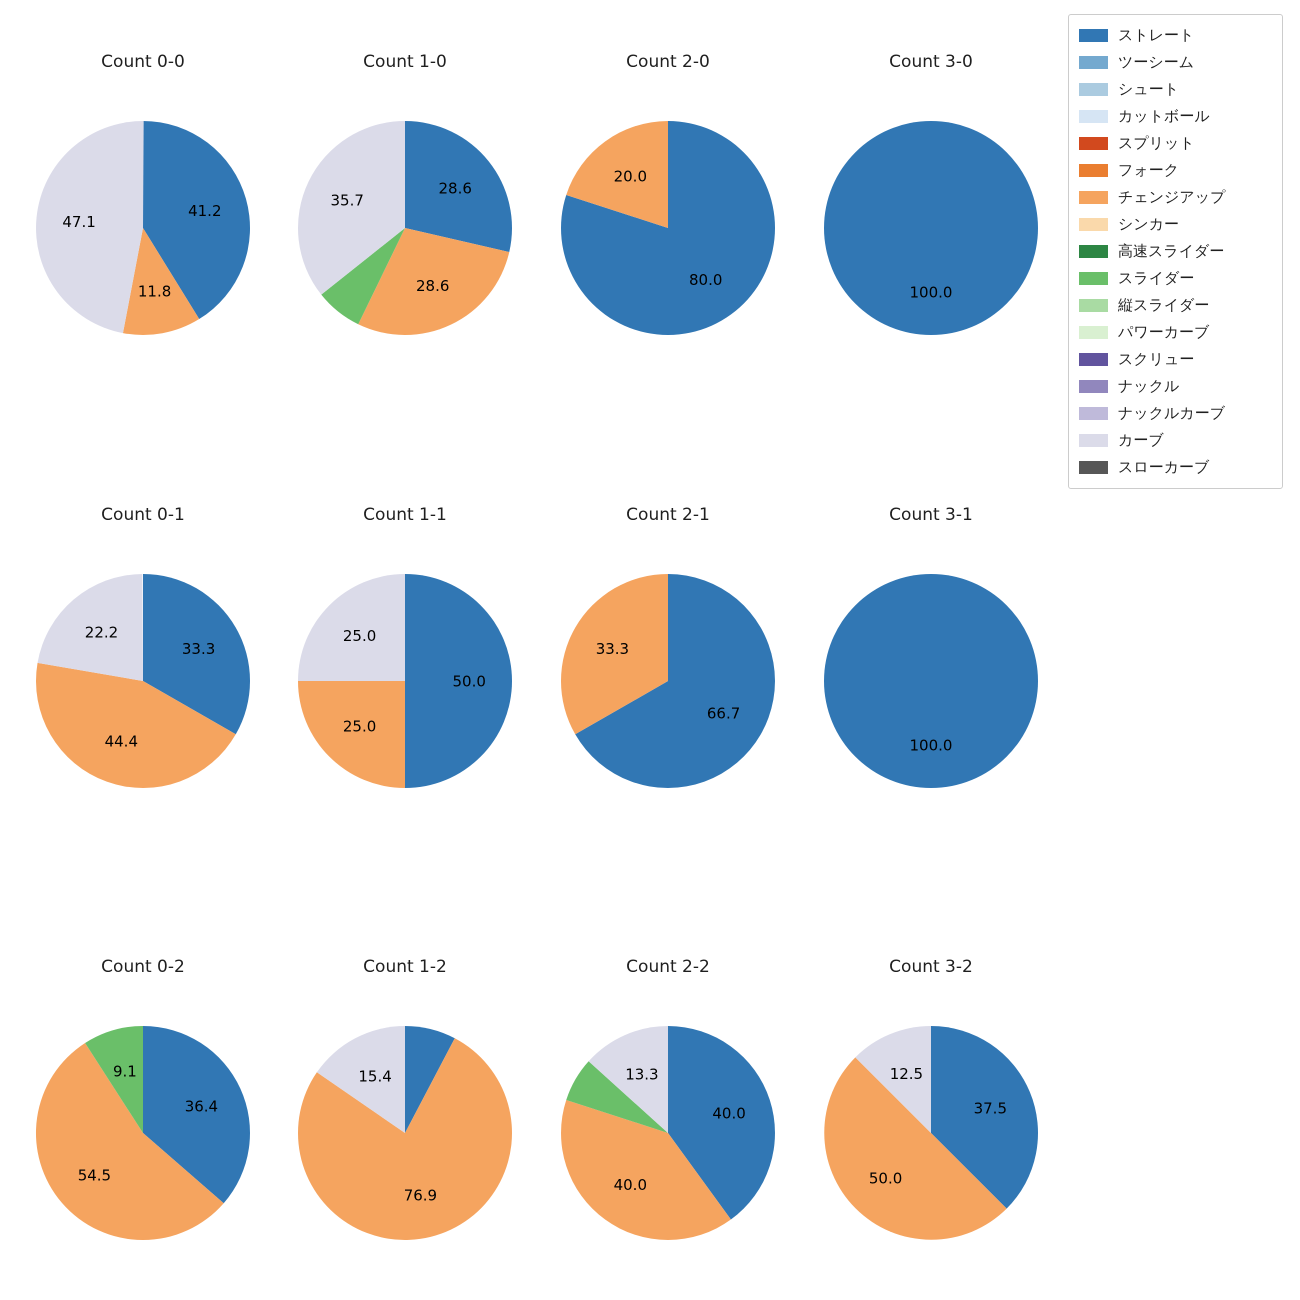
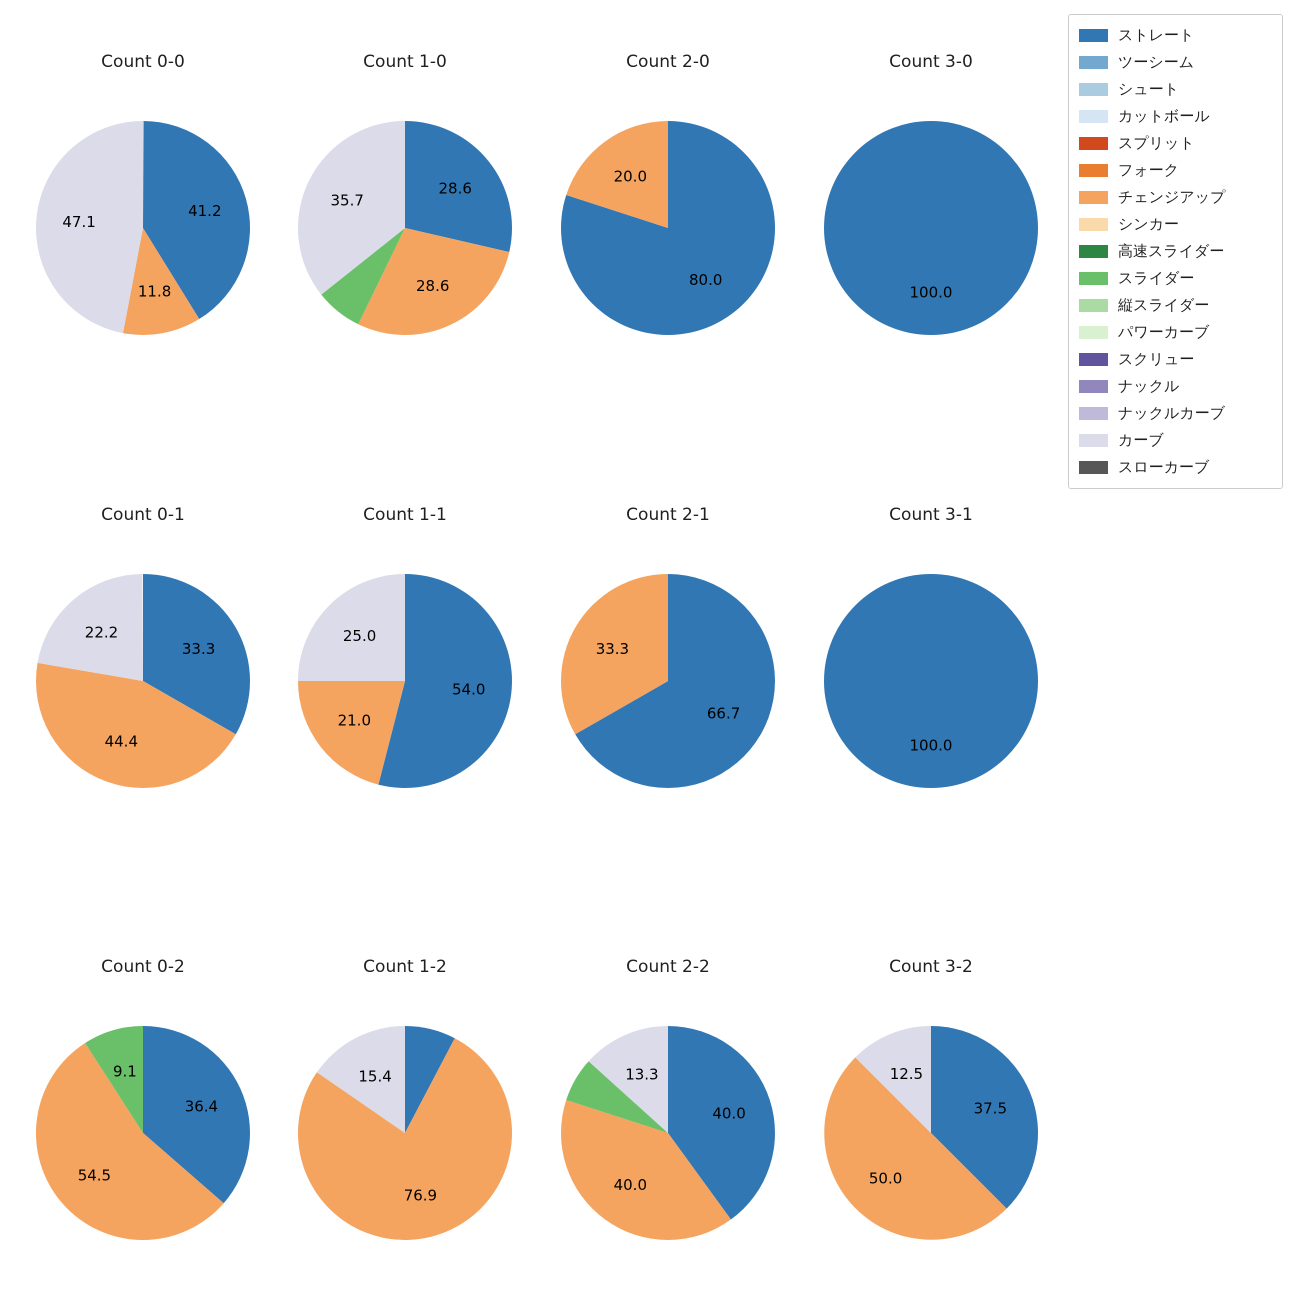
Count 1-1/ストレート: 50.0 -> 54.0
Count 1-1/チェンジアップ: 25.0 -> 21.0
